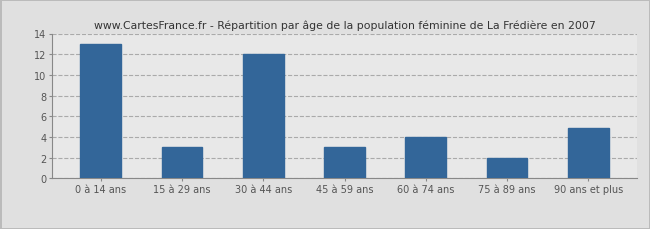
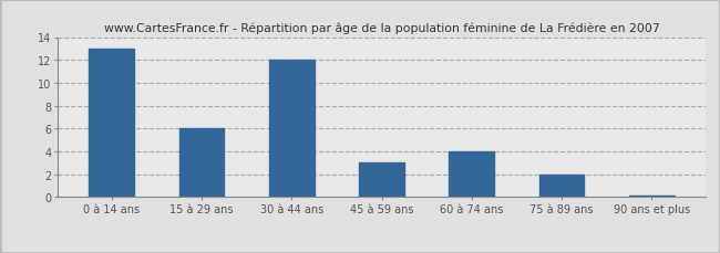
15 à 29 ans: 3.0 -> 6.0
90 ans et plus: 4.9 -> 0.1
